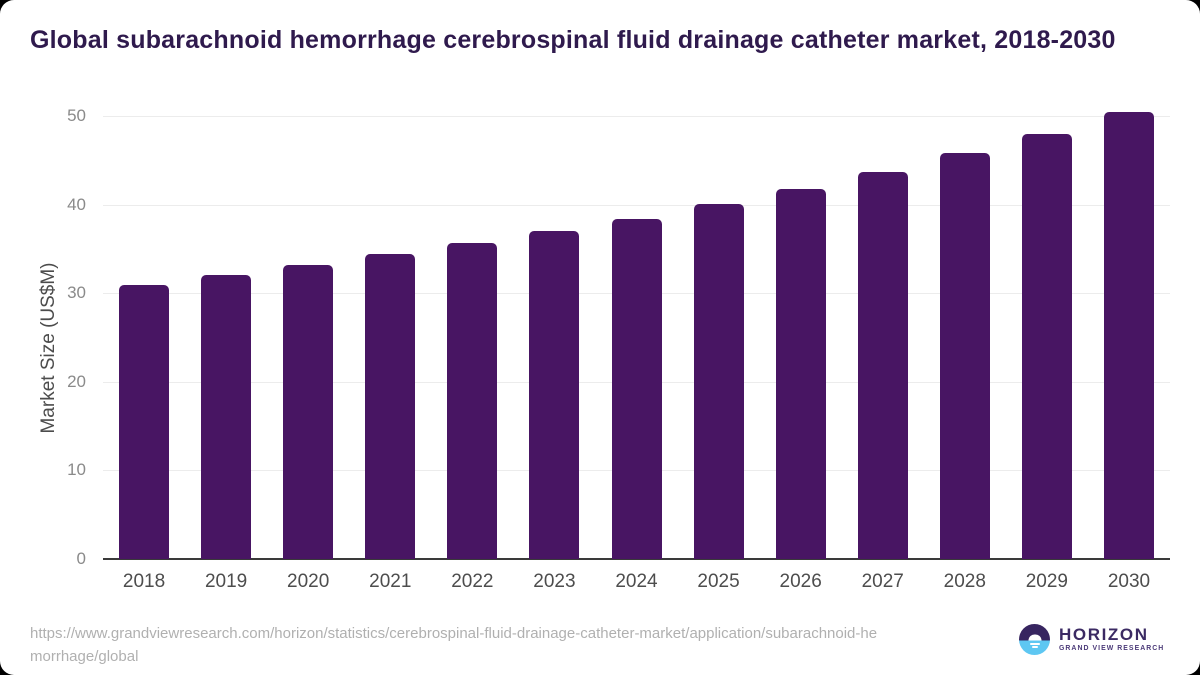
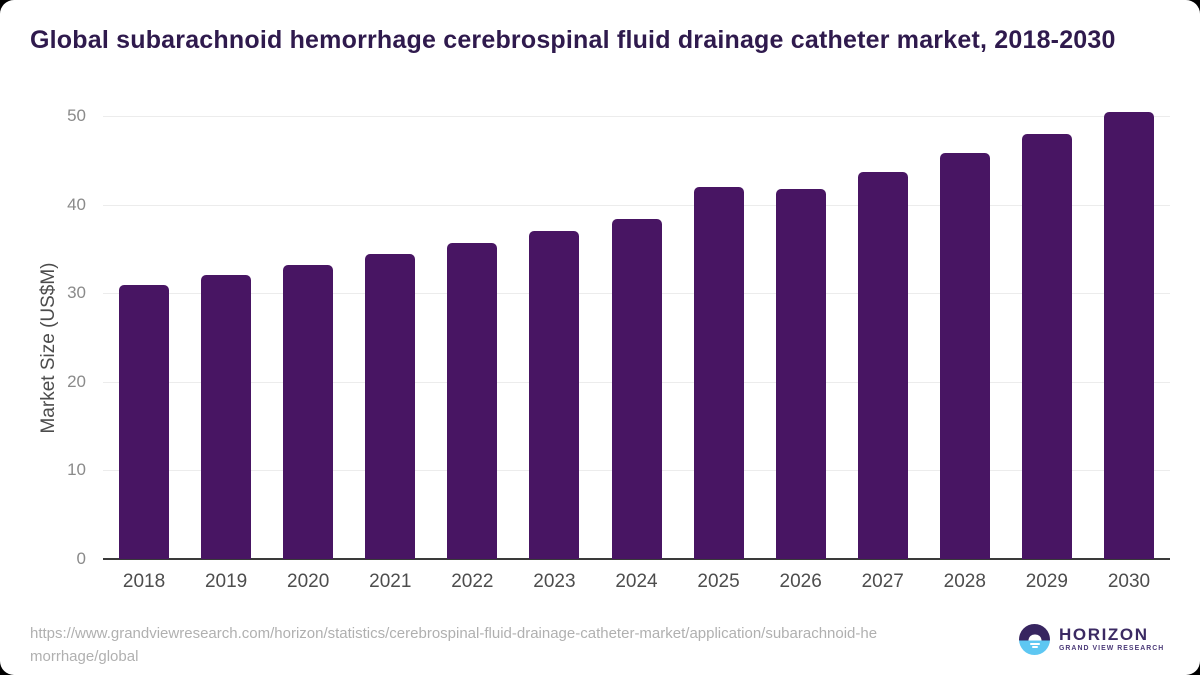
2025: 40 -> 42
